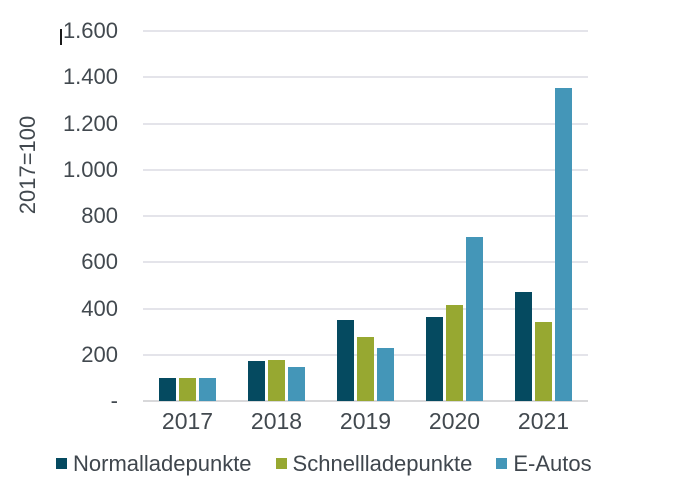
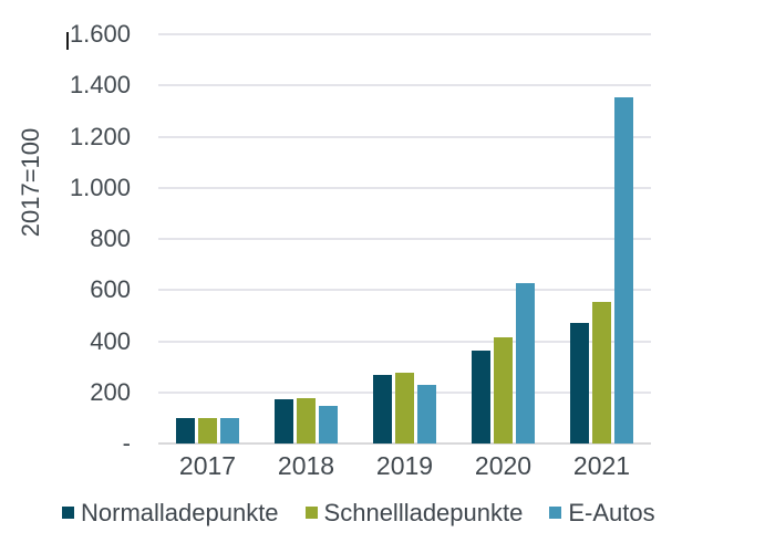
Normalladepunkte/2019: 350 -> 270
E-Autos/2020: 710 -> 620
Schnellladepunkte/2021: 340 -> 560
